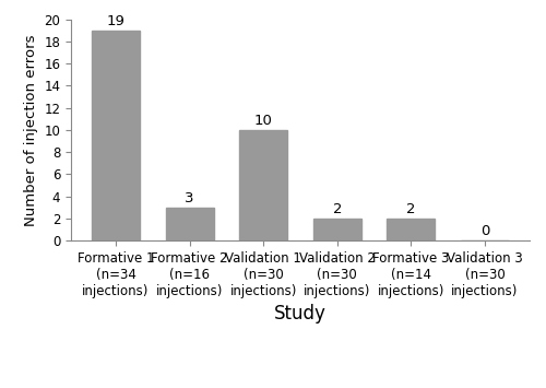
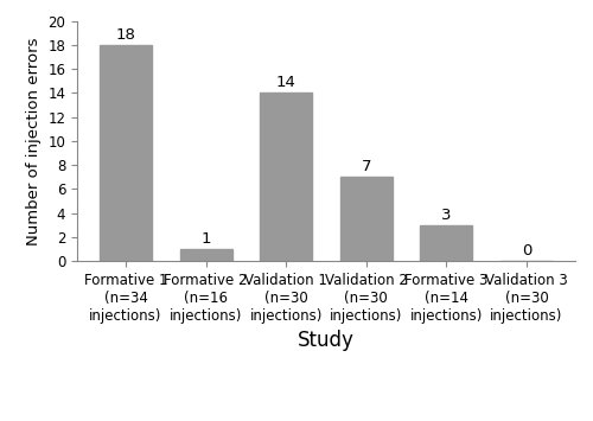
Formative 1 (n=34 injections): 19 -> 18
Formative 2 (n=16 injections): 3 -> 1
Validation 1 (n=30 injections): 10 -> 14
Validation 2 (n=30 injections): 2 -> 7
Formative 3 (n=14 injections): 2 -> 3
